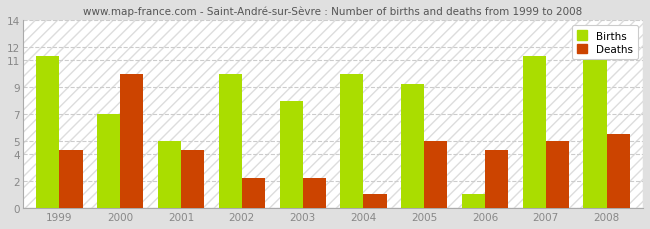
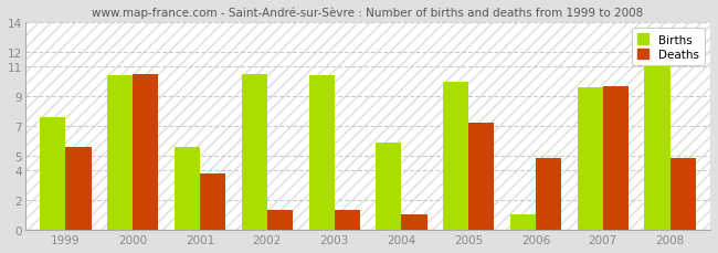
Births/1999: 11.3 -> 7.6
Deaths/1999: 4.3 -> 5.6
Births/2000: 7.0 -> 10.4
Deaths/2000: 10.0 -> 10.5
Births/2001: 5.0 -> 5.6
Deaths/2001: 4.3 -> 3.8
Births/2002: 10.0 -> 10.5
Deaths/2002: 2.2 -> 1.3
Births/2003: 8.0 -> 10.4
Deaths/2003: 2.2 -> 1.3
Births/2004: 10.0 -> 5.9
Births/2005: 9.2 -> 10.0
Deaths/2005: 5.0 -> 7.2
Deaths/2006: 4.3 -> 4.8
Births/2007: 11.3 -> 9.6
Deaths/2007: 5.0 -> 9.7
Deaths/2008: 5.5 -> 4.8
